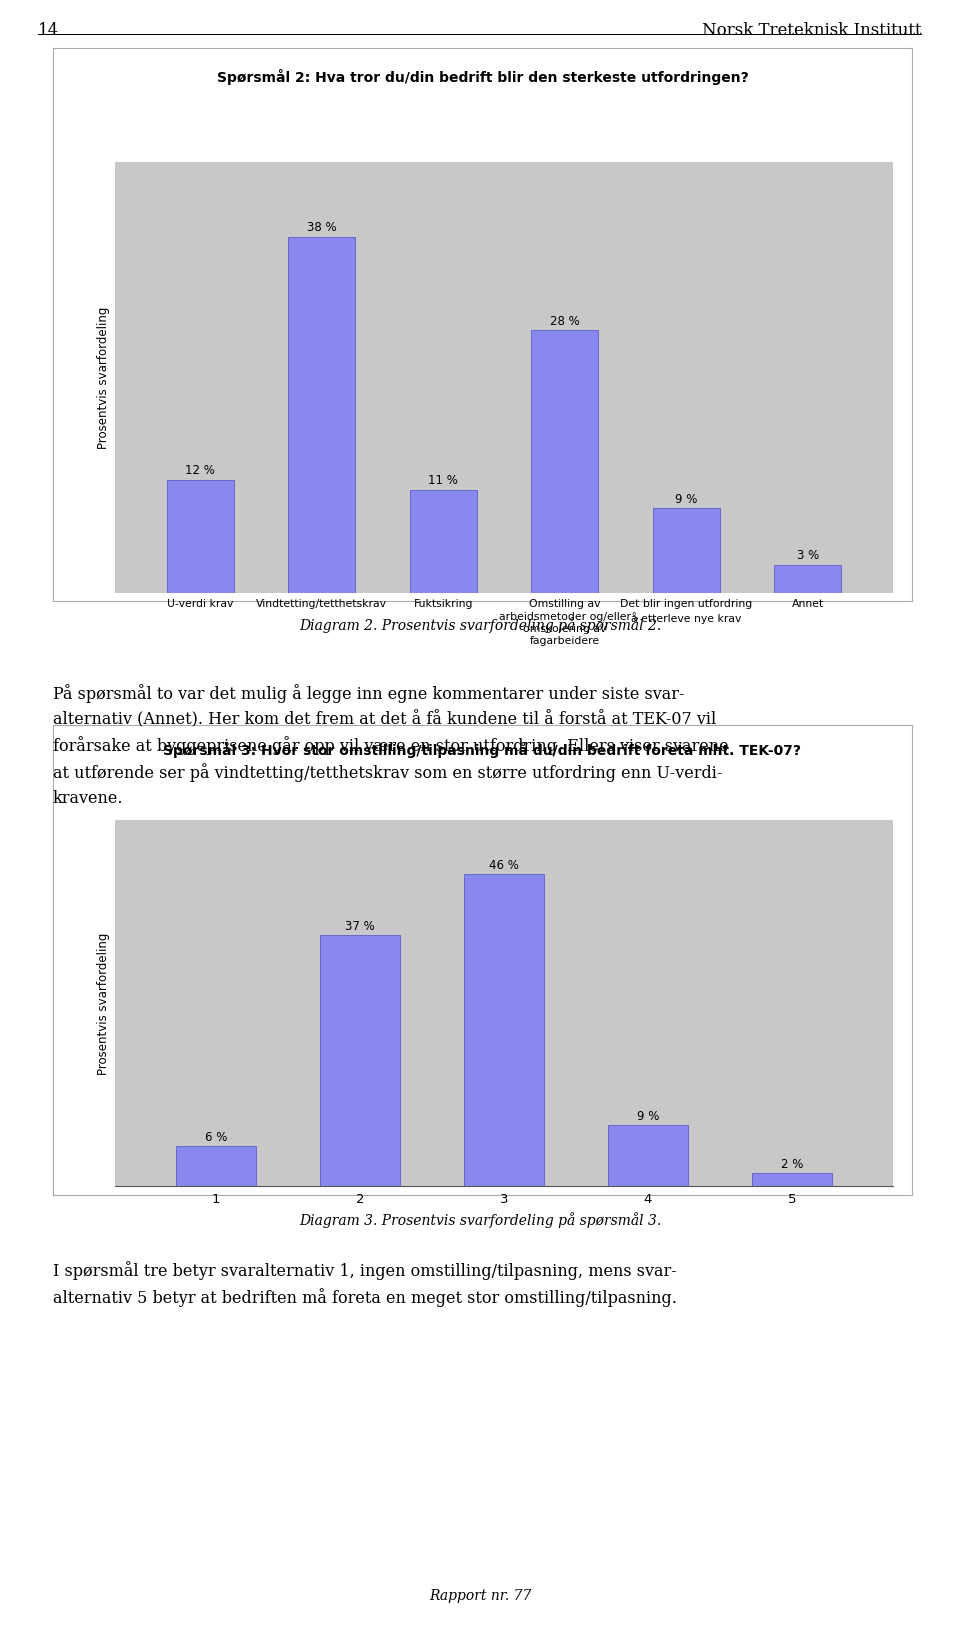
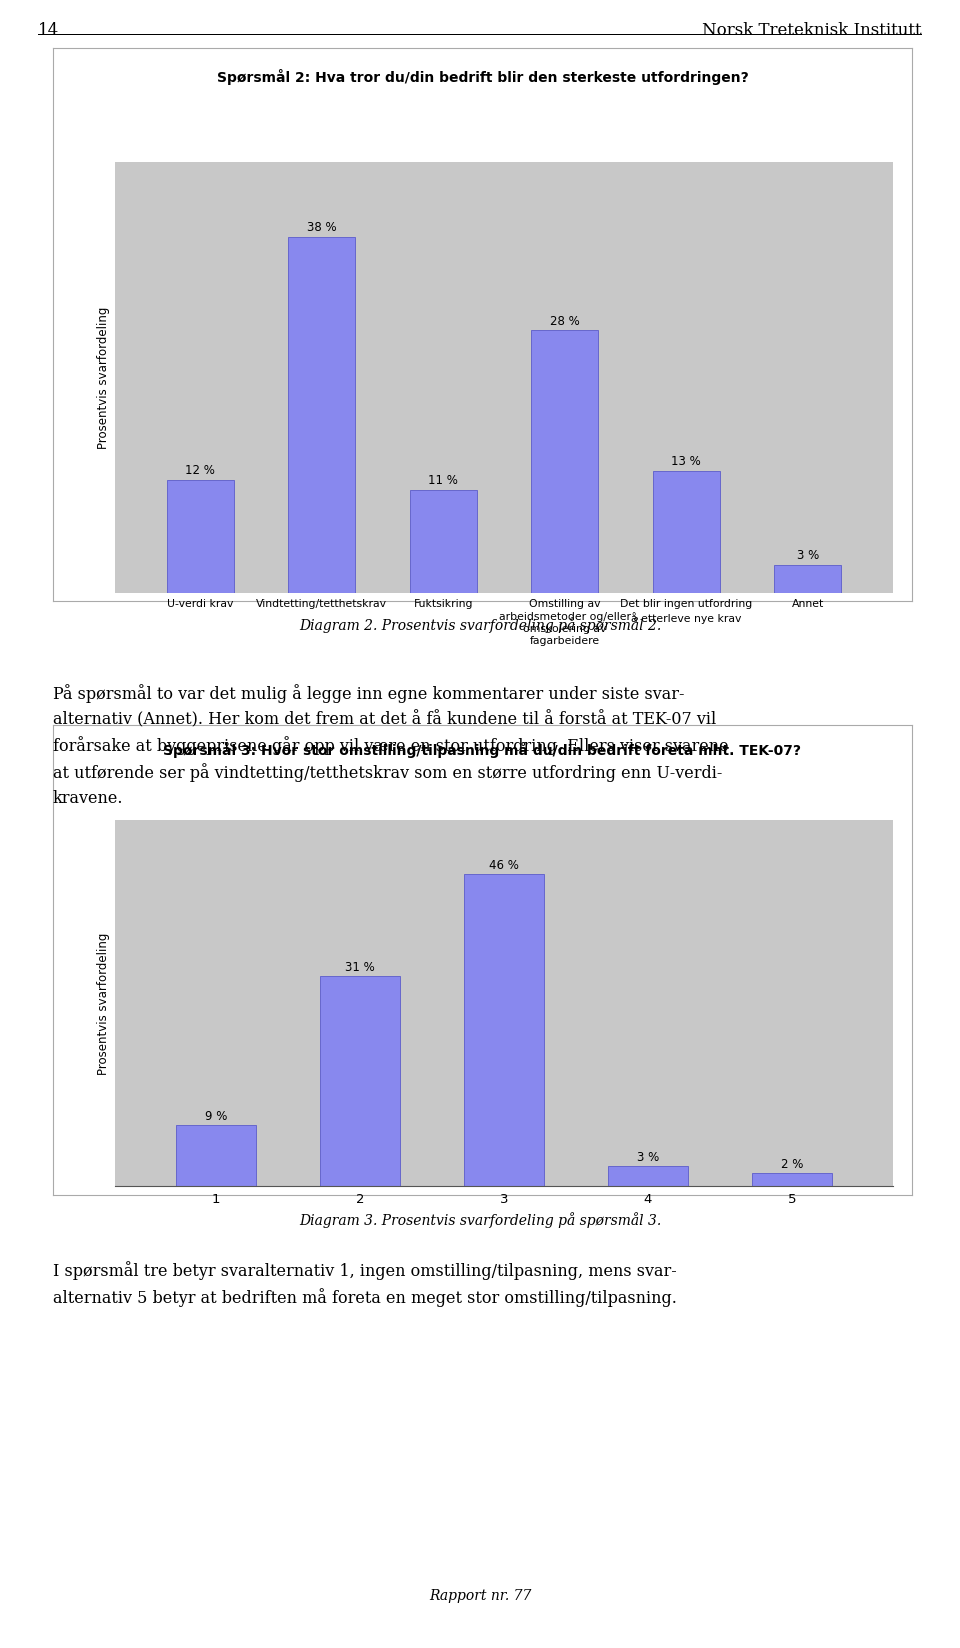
Det blir ingen utfordring å etterleve nye krav: 9 -> 13
1: 6 -> 9
2: 37 -> 31
4: 9 -> 3
